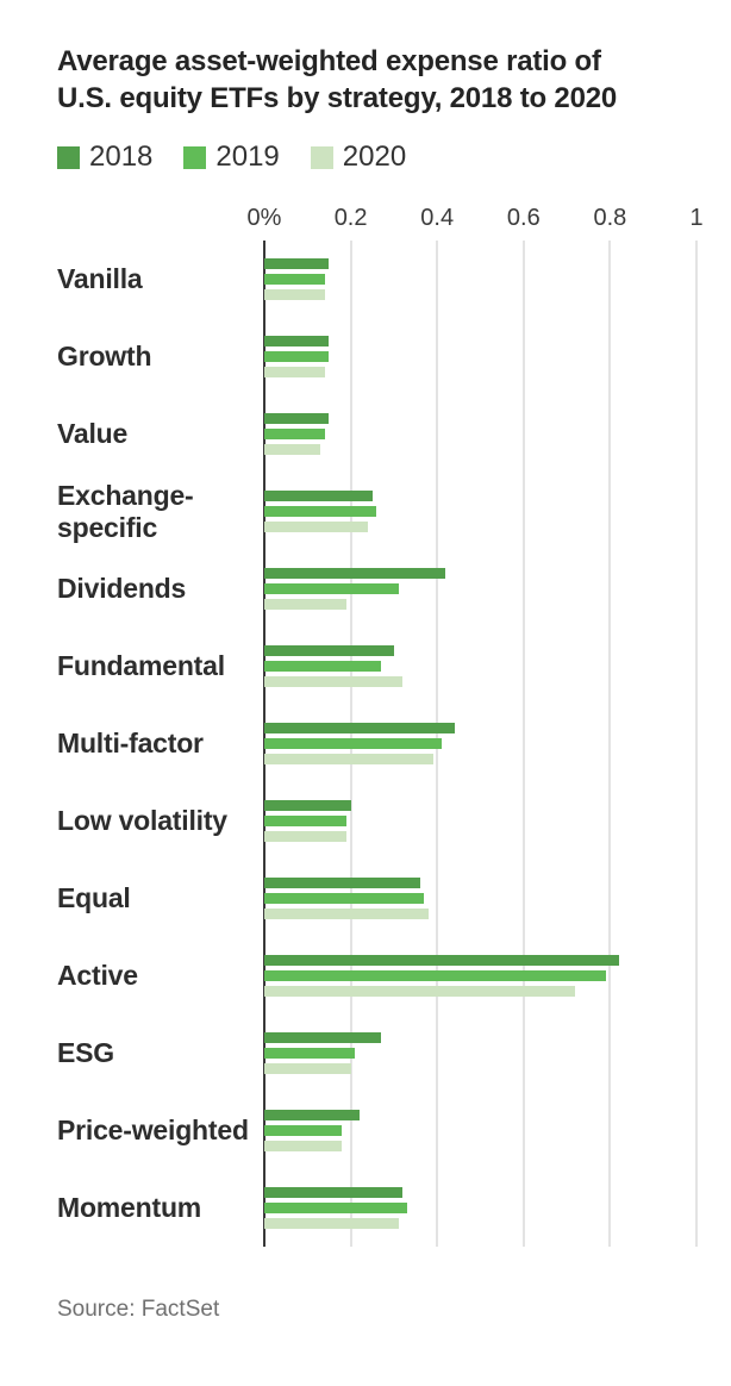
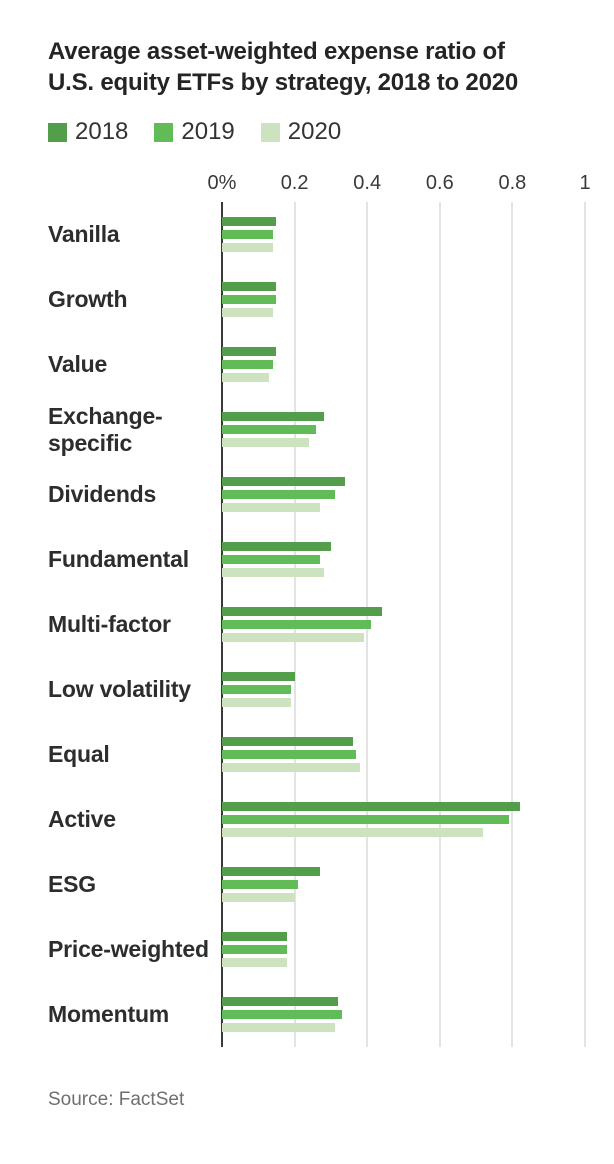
2018/Exchange-specific: 0.25 -> 0.28
2018/Dividends: 0.42 -> 0.34
2020/Dividends: 0.19 -> 0.27
2020/Fundamental: 0.32 -> 0.28
2018/Price-weighted: 0.22 -> 0.18
